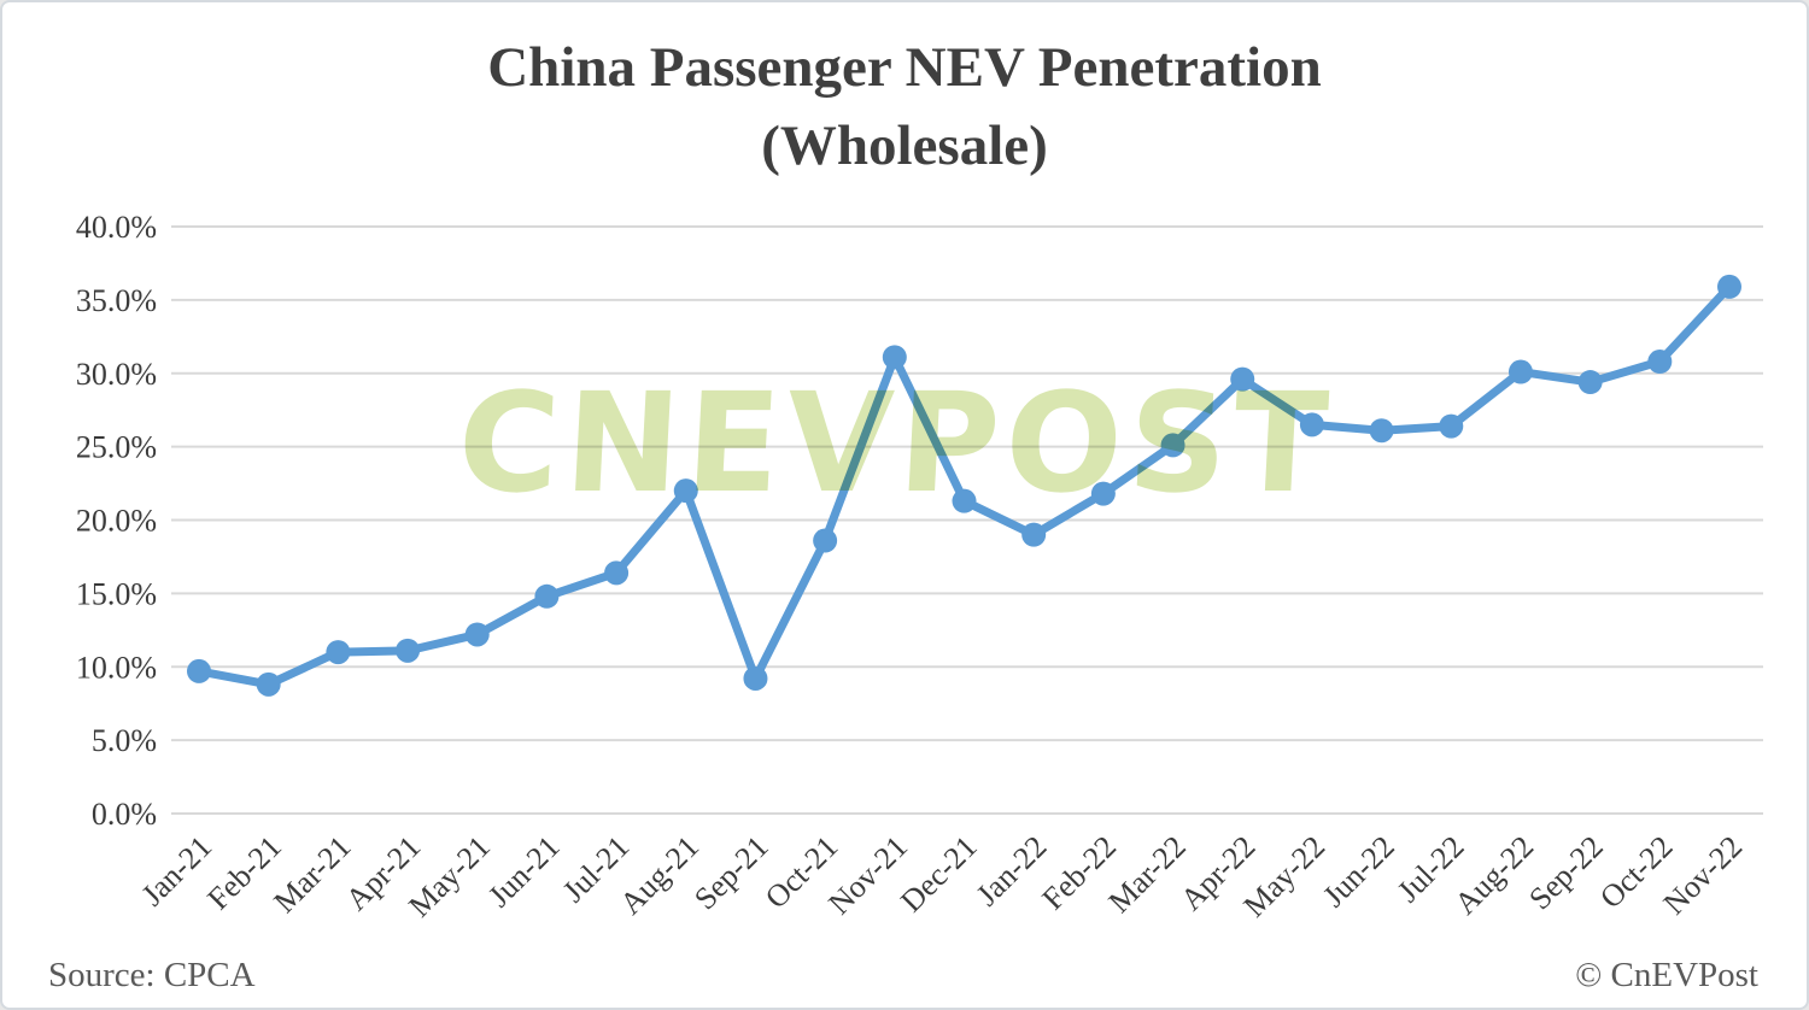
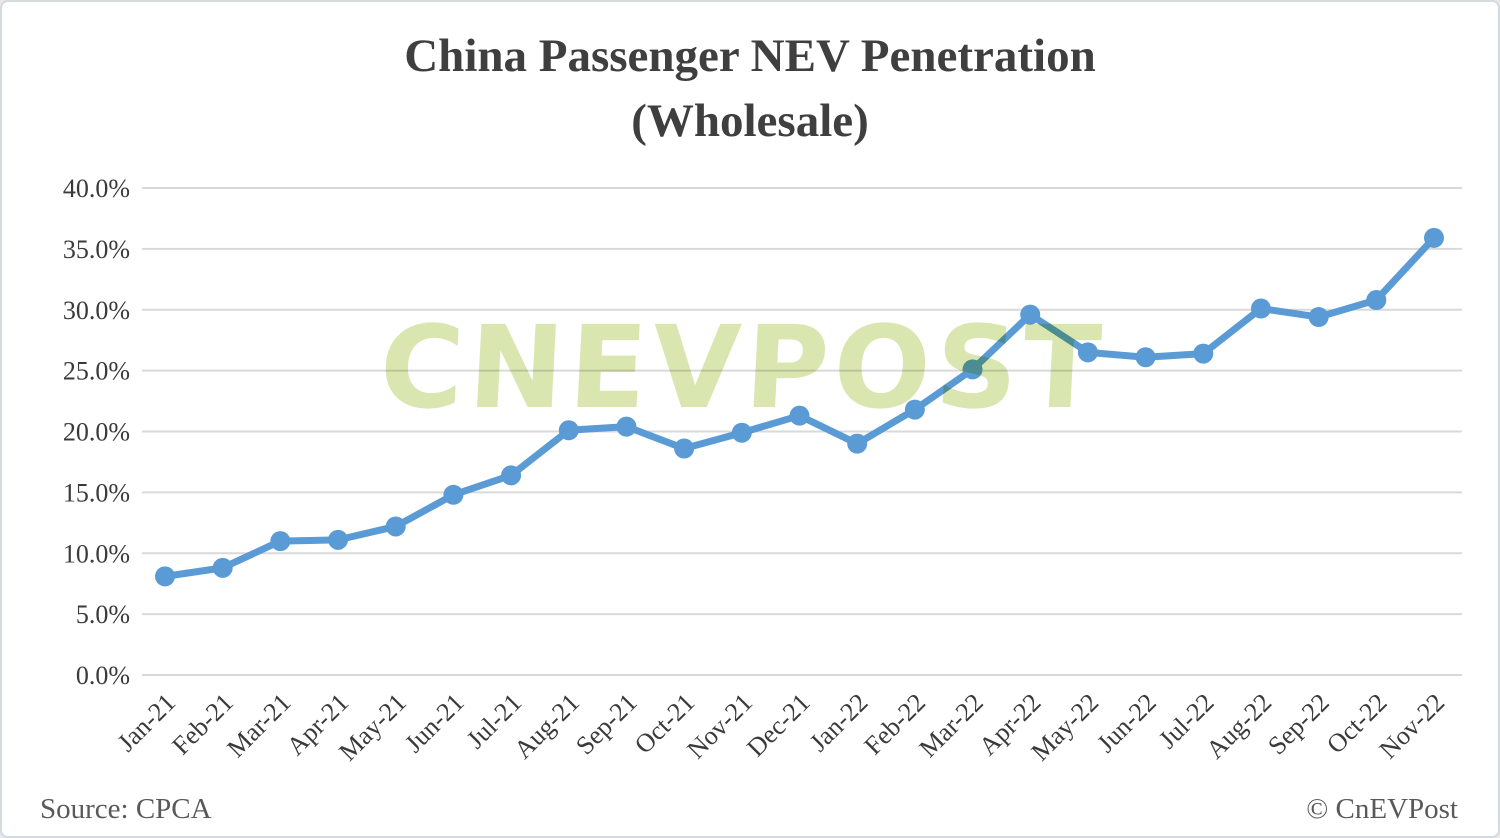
Jan-21: 9.7% -> 8.1%
Aug-21: 22.0% -> 20.1%
Sep-21: 9.2% -> 20.4%
Nov-21: 31.1% -> 19.9%
